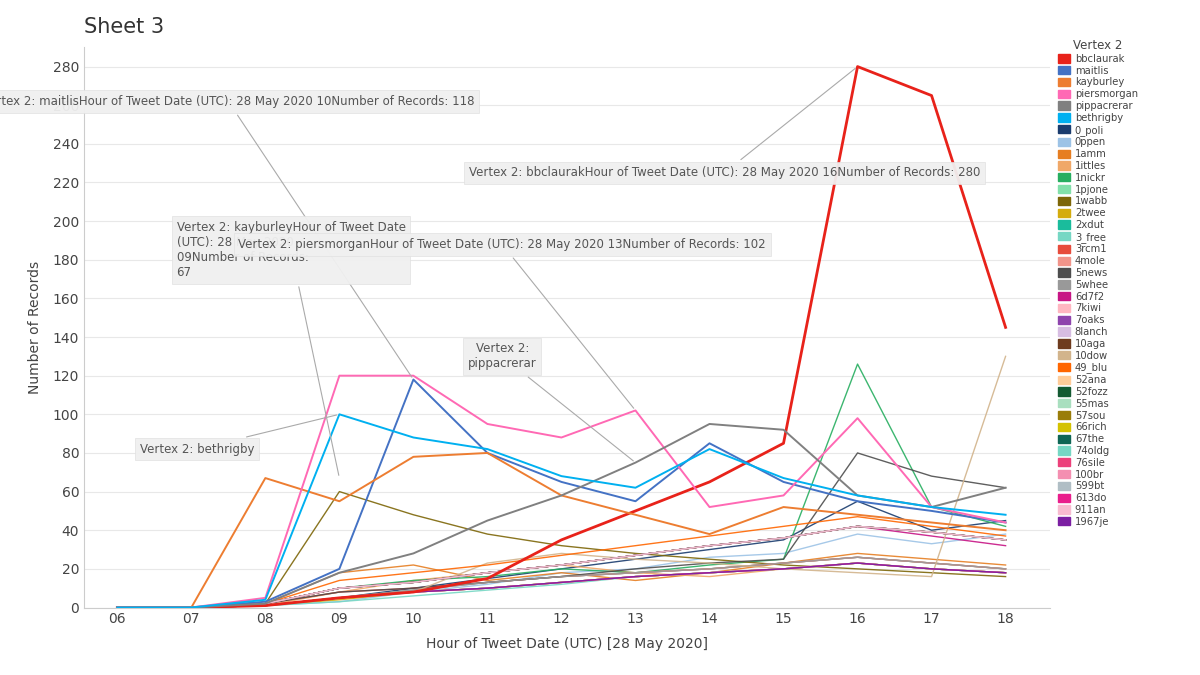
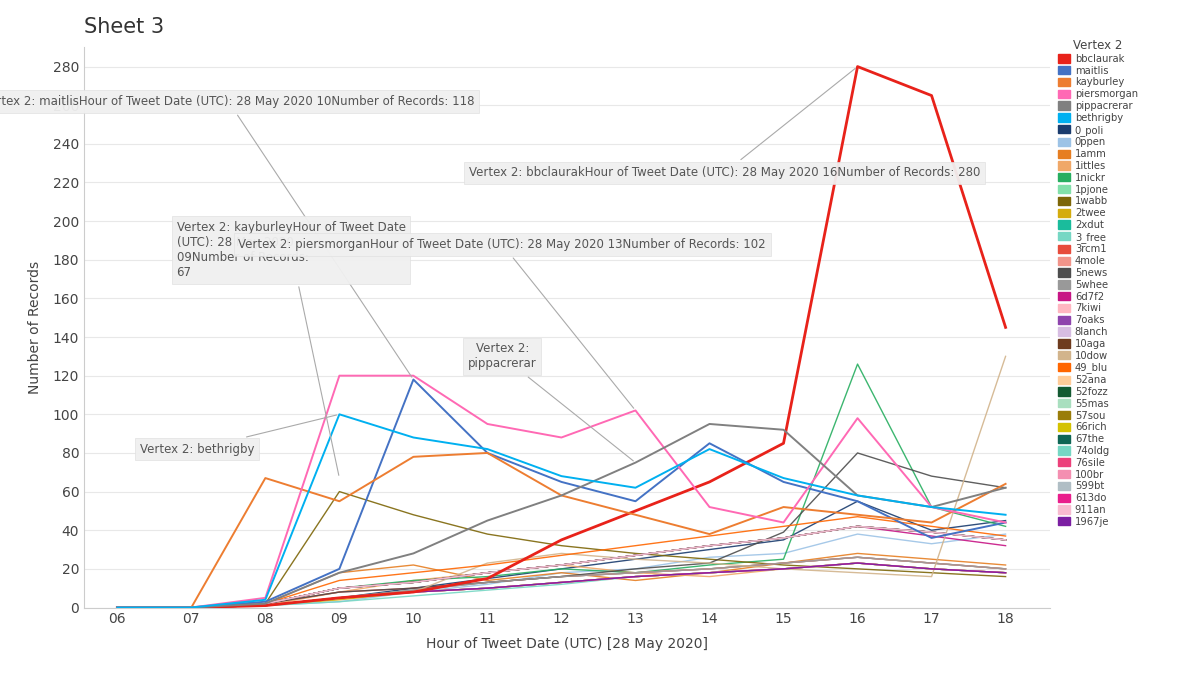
piersmorgan/15: 58 -> 44
5news/15: 25 -> 39
maitlis/17: 50 -> 36
kayburley/18: 40 -> 64
